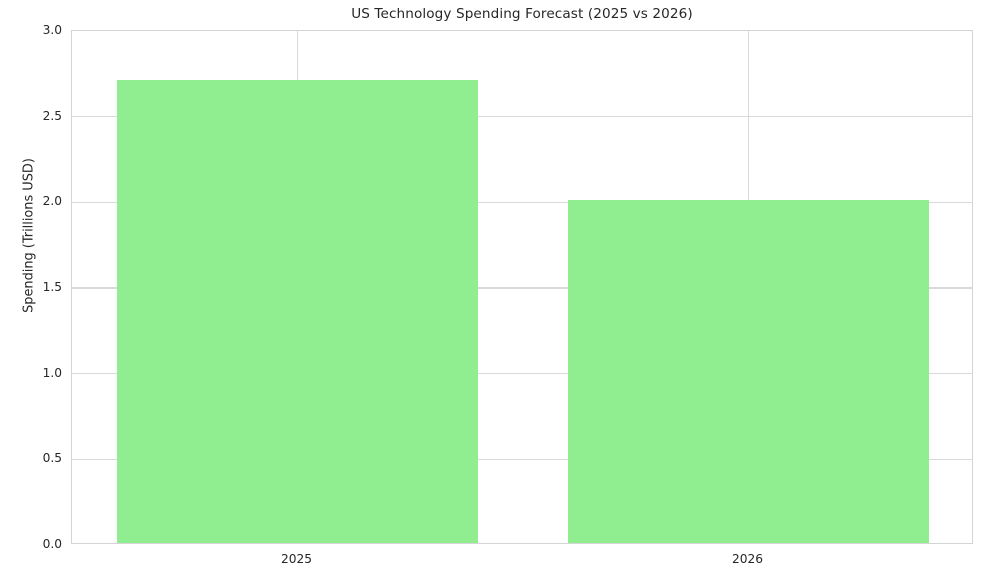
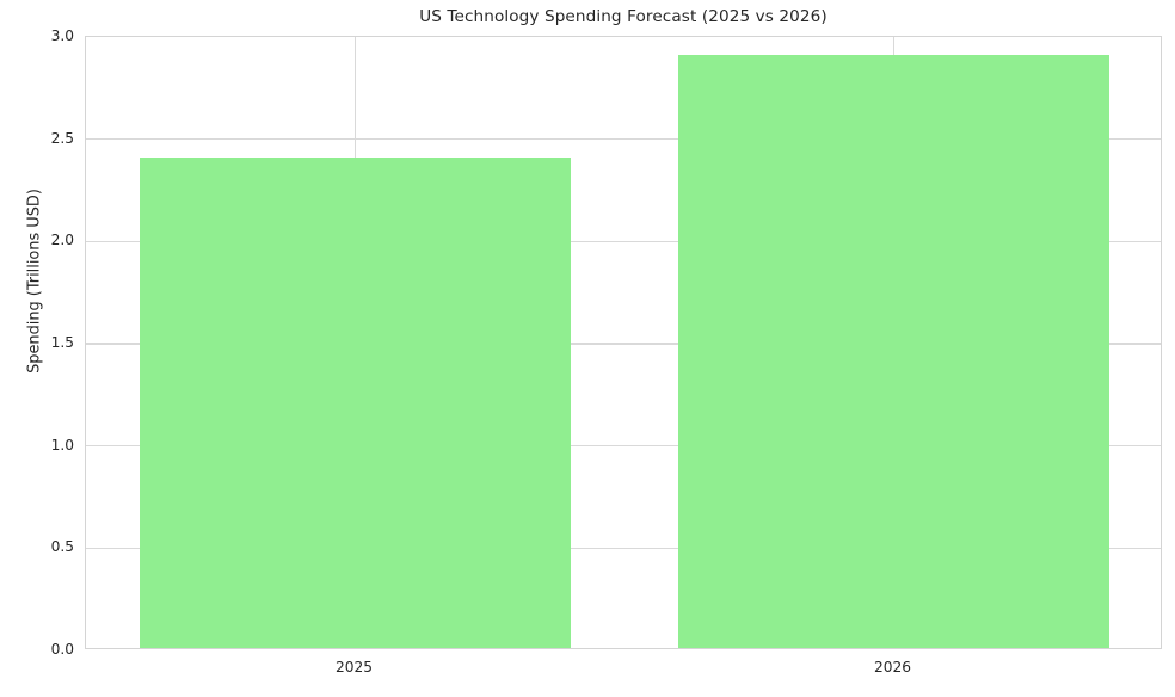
2025: 2.7 -> 2.4
2026: 2.0 -> 2.9
